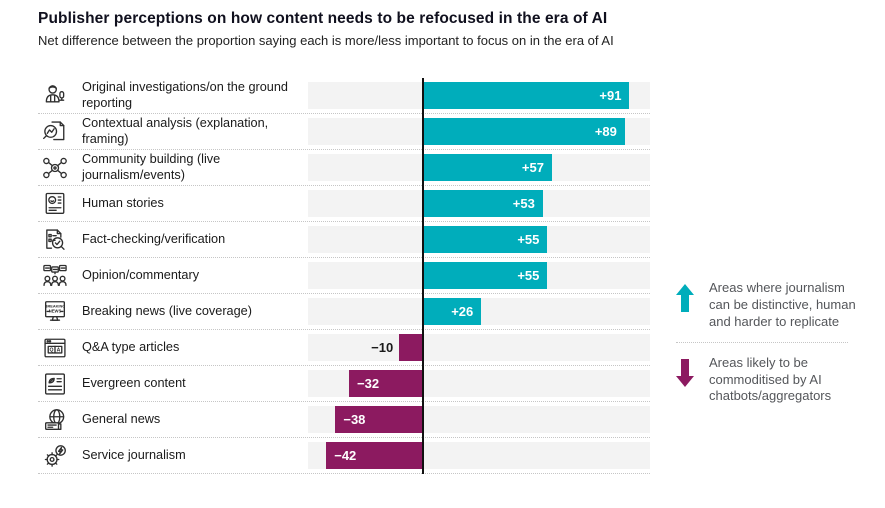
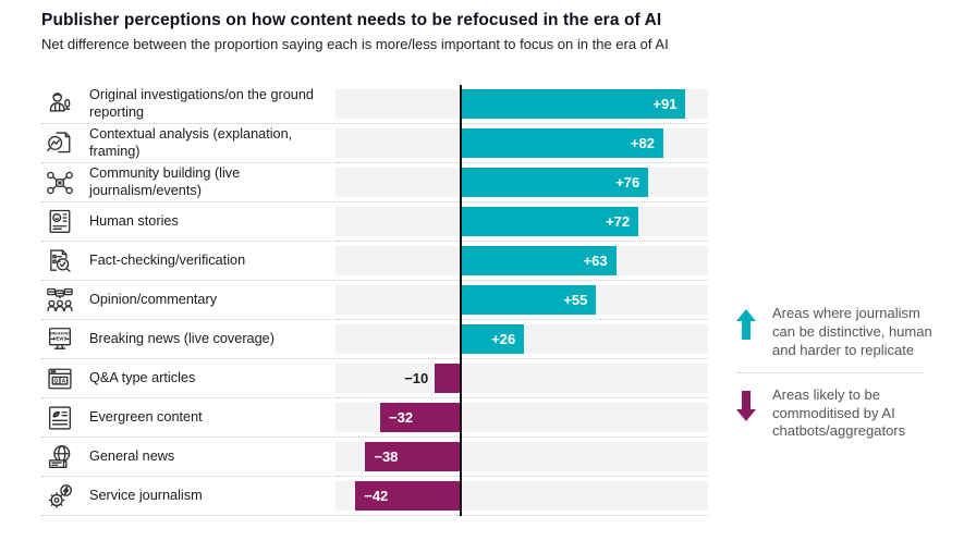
Contextual analysis (explanation, framing): +89 -> +82
Community building (live journalism/events): +57 -> +76
Human stories: +53 -> +72
Fact-checking/verification: +55 -> +63
